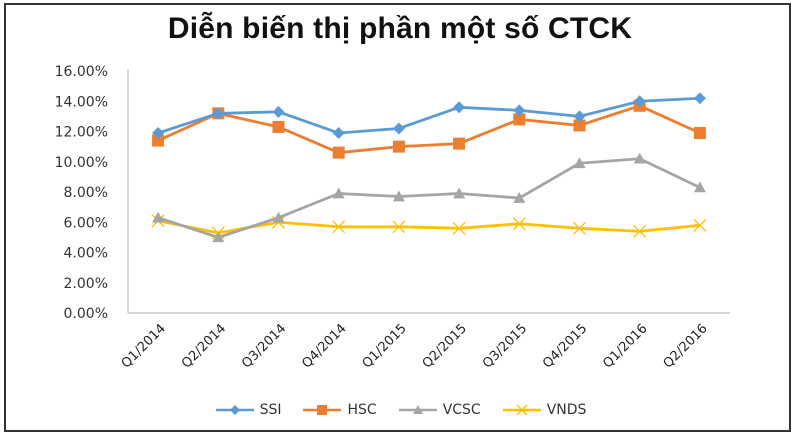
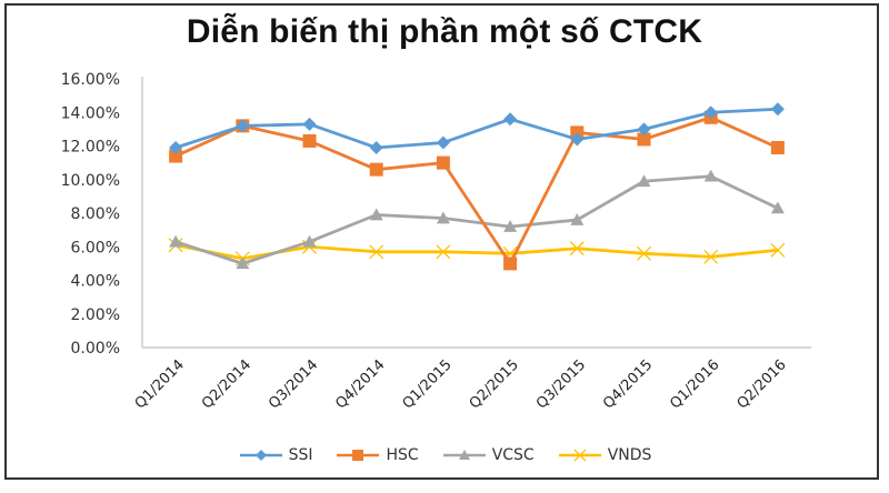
HSC/Q2/2015: 11.2% -> 5.0%
VCSC/Q2/2015: 7.9% -> 7.2%
SSI/Q3/2015: 13.4% -> 12.4%
